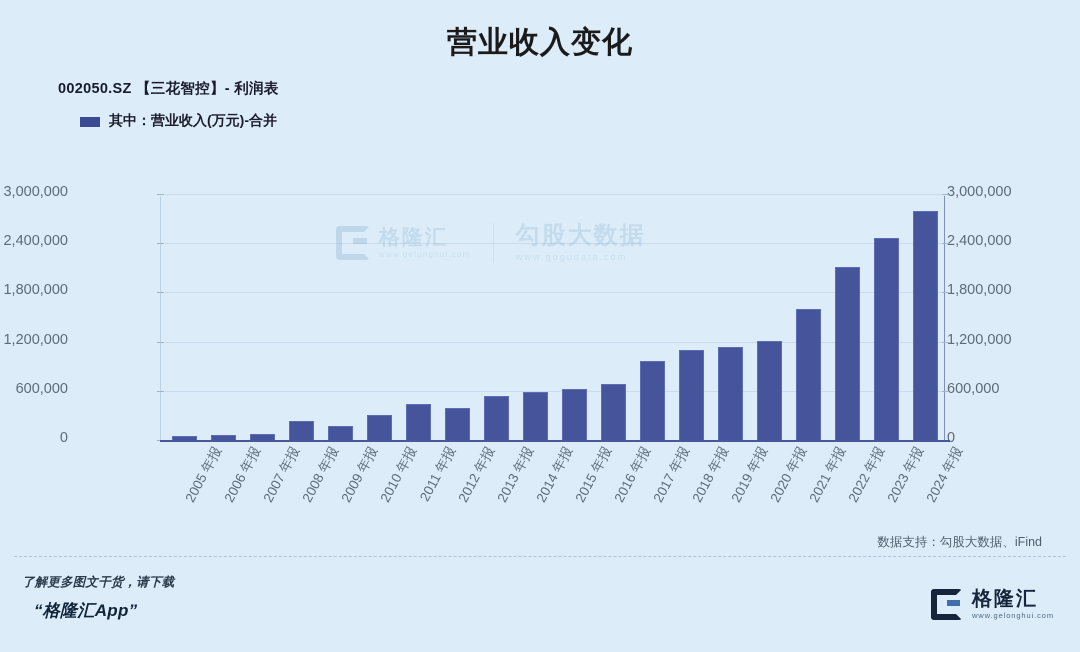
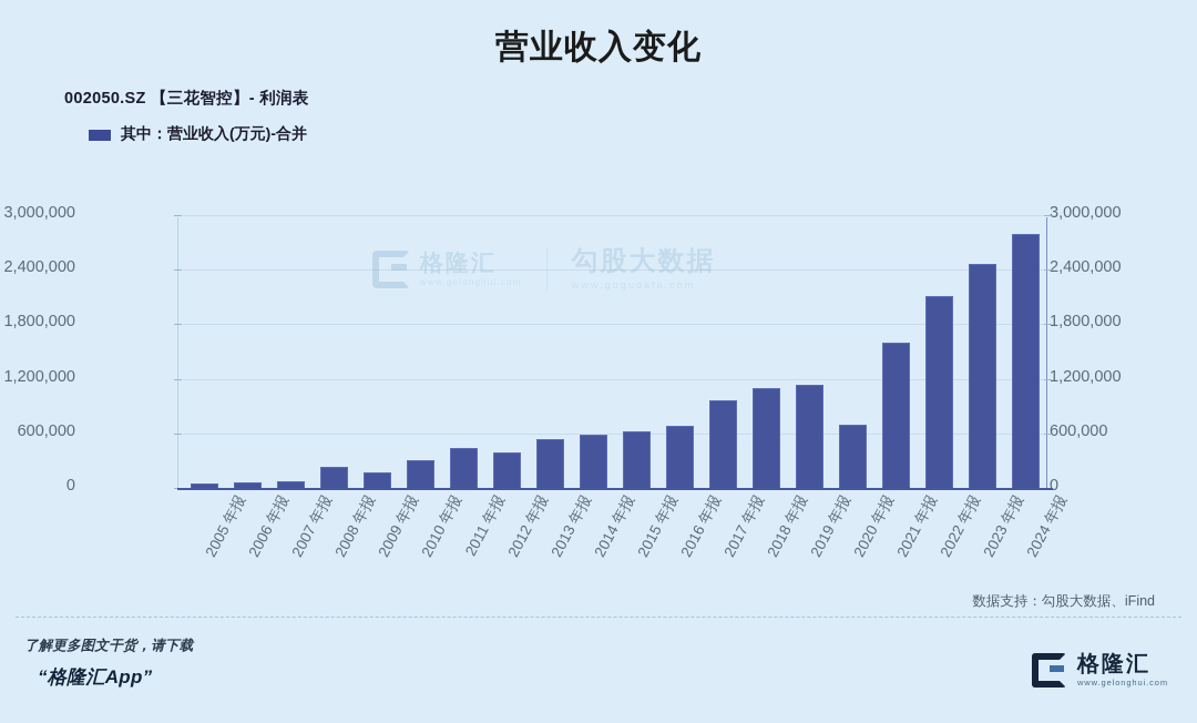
2020 年报: 1200000 -> 700000
